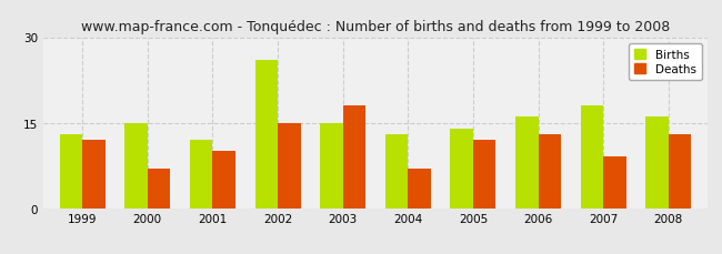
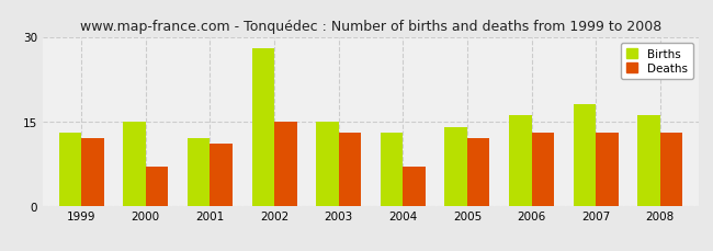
Deaths/2001: 10 -> 11
Births/2002: 26 -> 28
Deaths/2003: 18 -> 13
Deaths/2007: 9 -> 13
